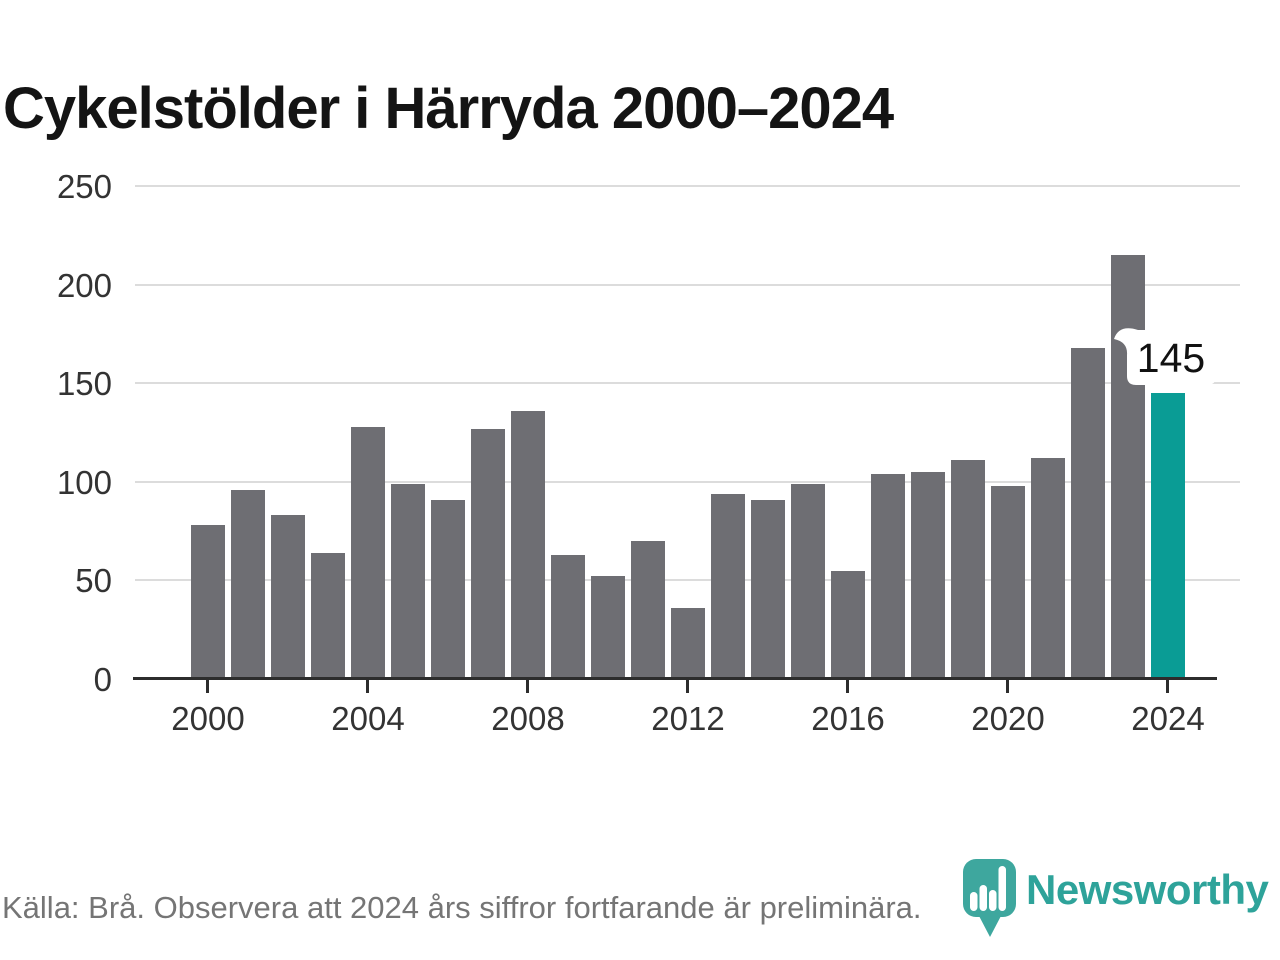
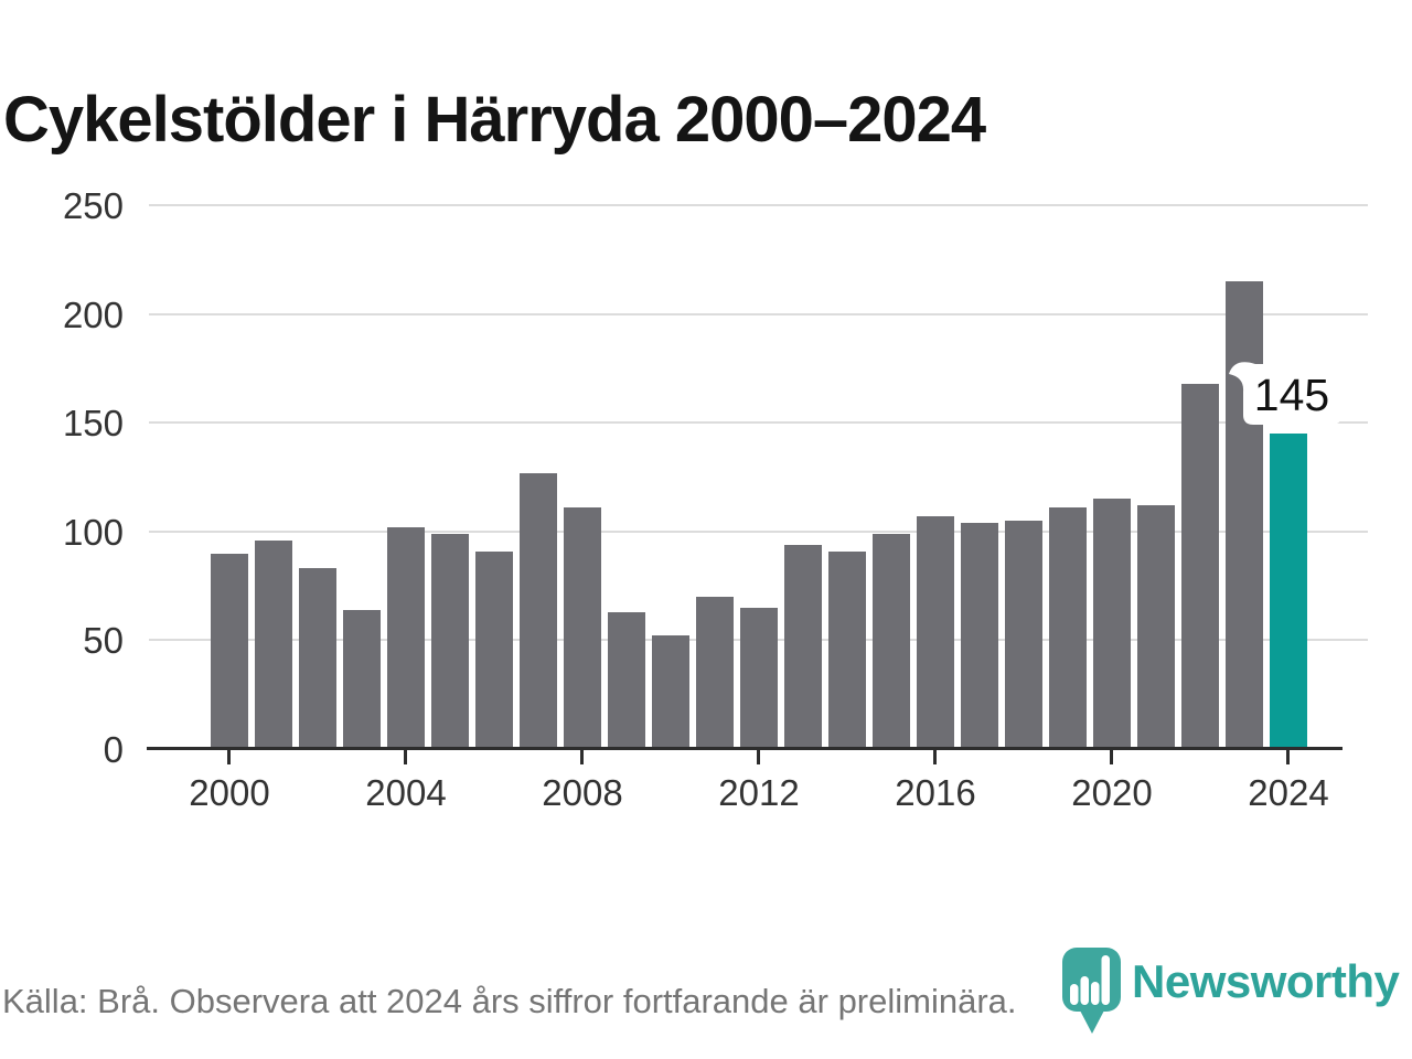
2000: 78 -> 90
2004: 128 -> 102
2008: 136 -> 111
2012: 36 -> 65
2016: 55 -> 107
2020: 98 -> 115
